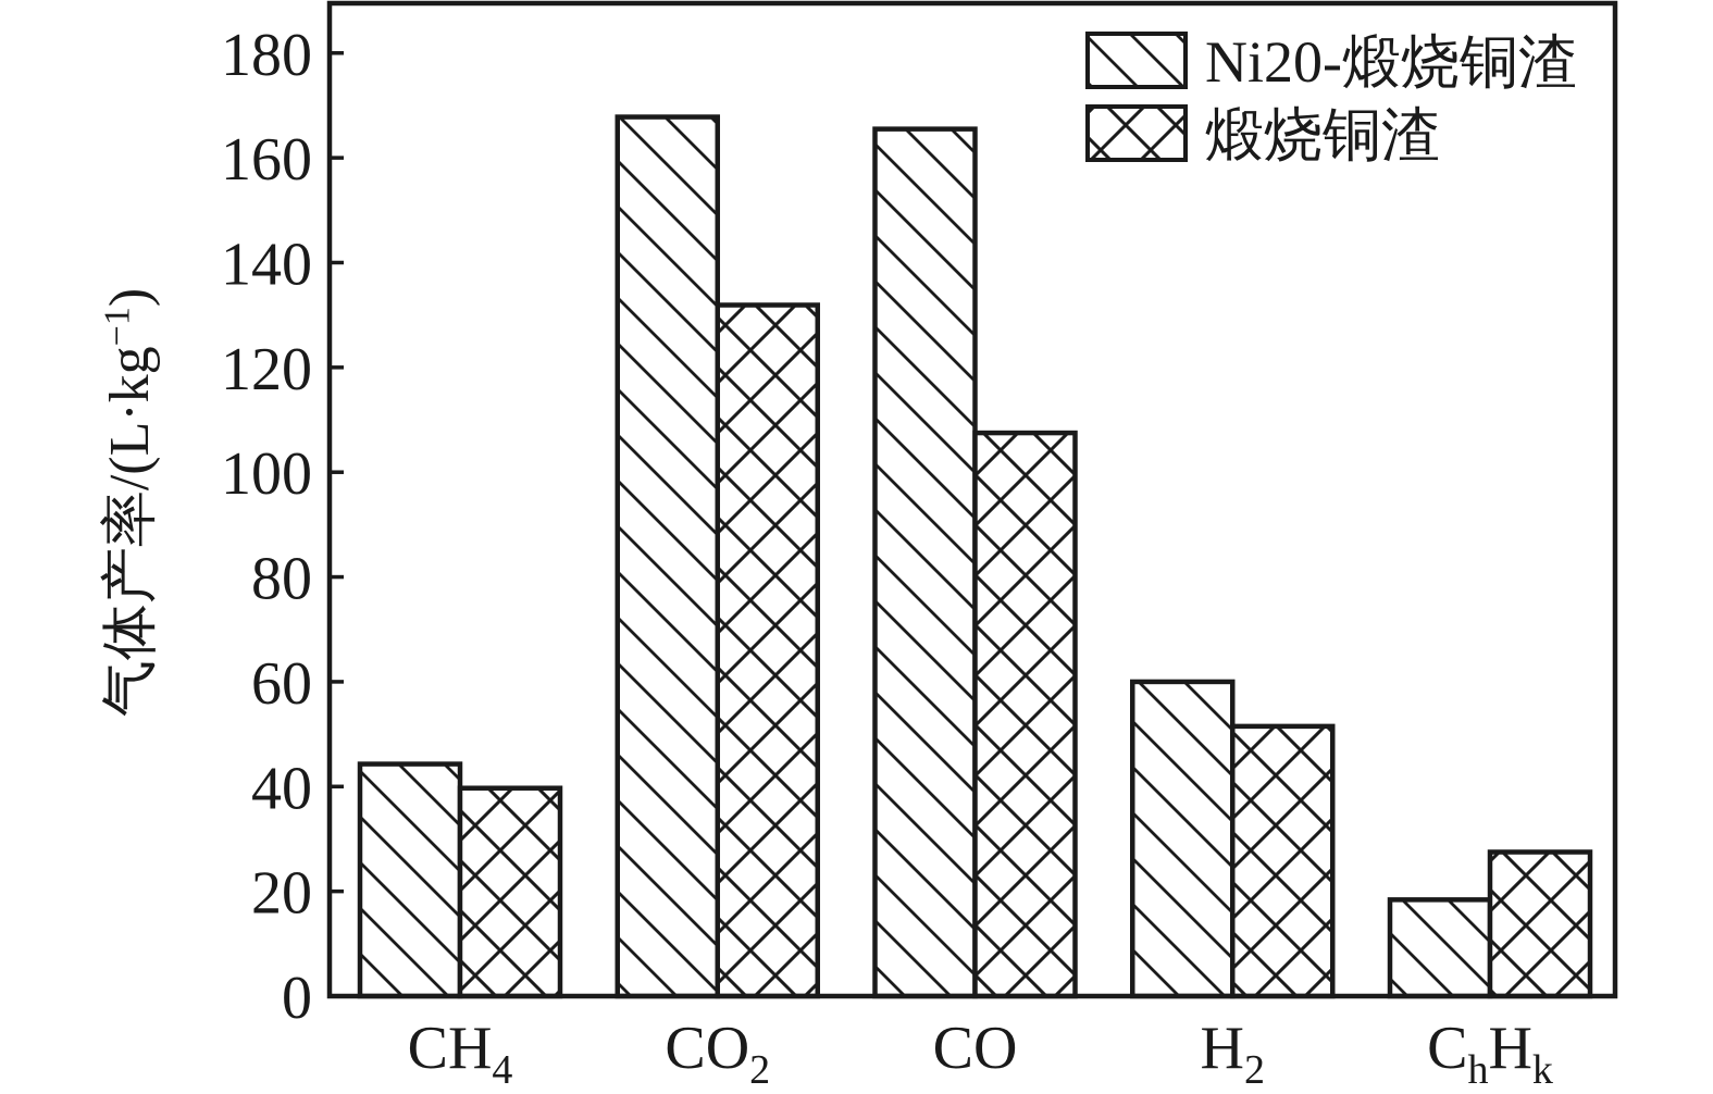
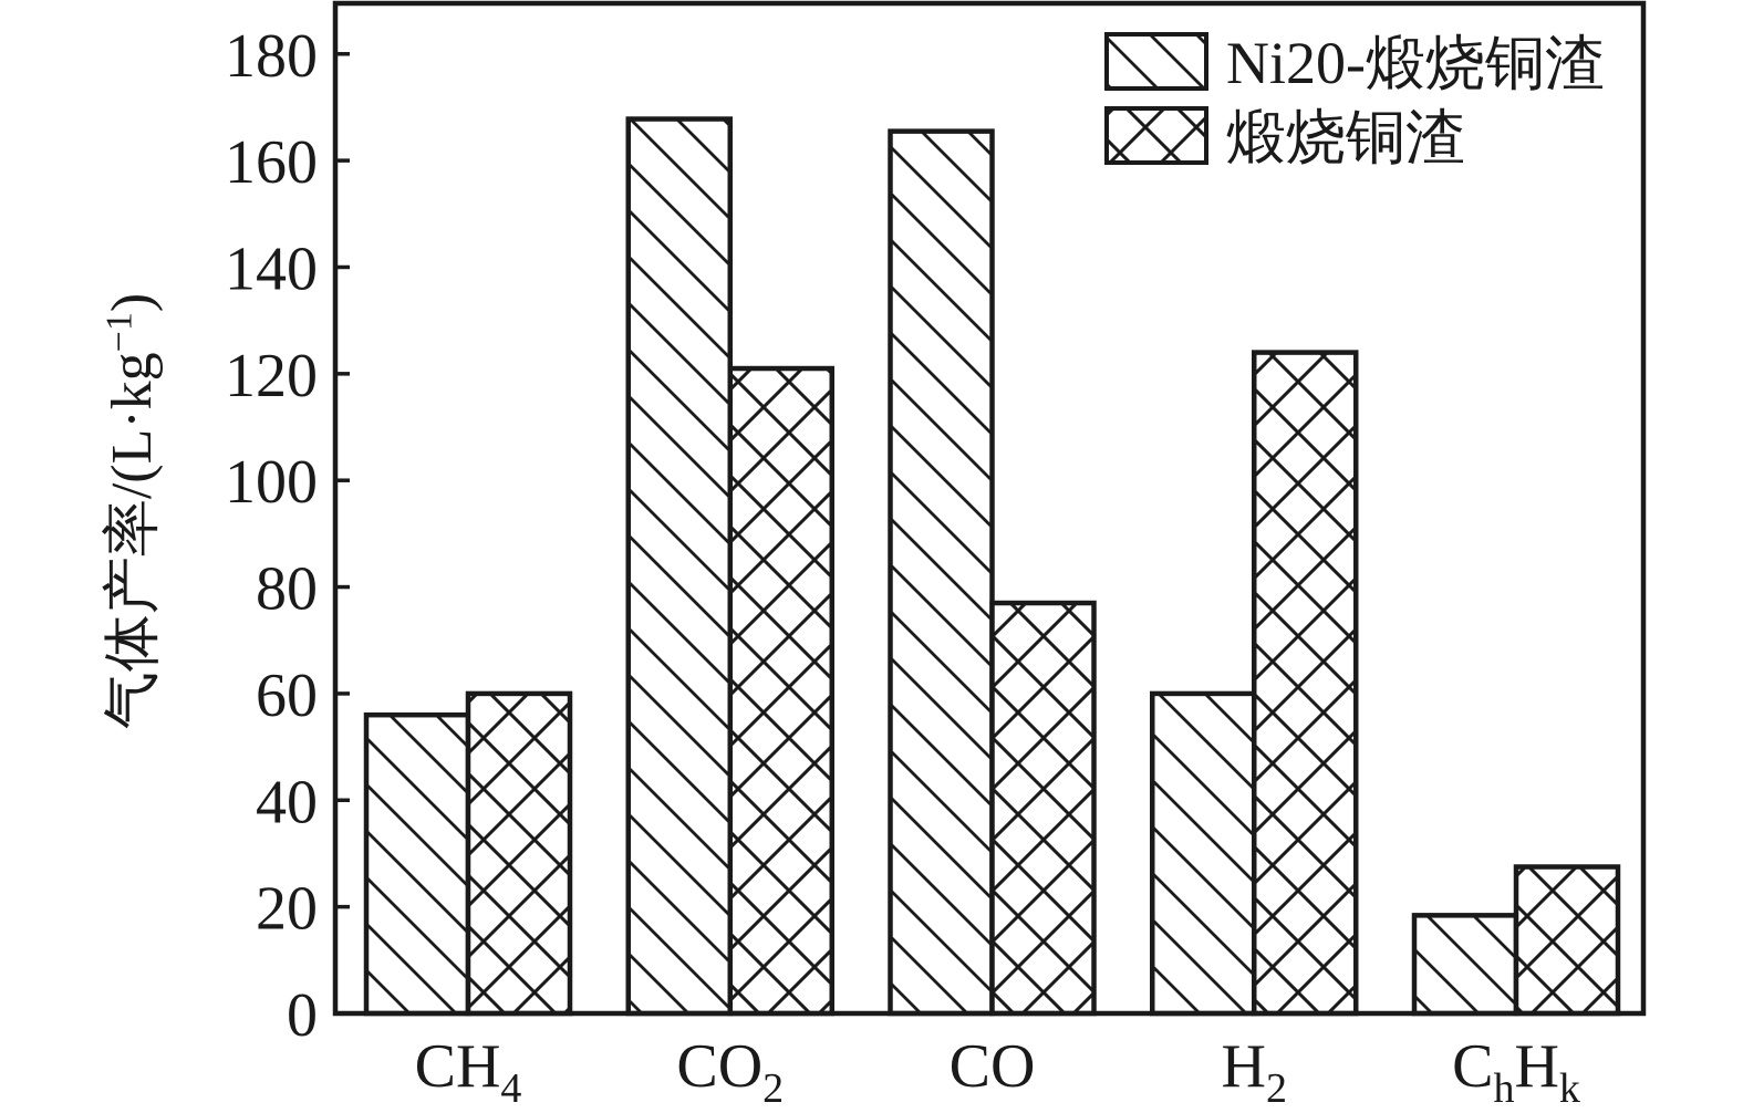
Ni20-煅烧铜渣/CH4: 44 -> 56
煅烧铜渣/CH4: 40 -> 60
煅烧铜渣/CO2: 132 -> 121
煅烧铜渣/CO: 108 -> 77
煅烧铜渣/H2: 52 -> 124
